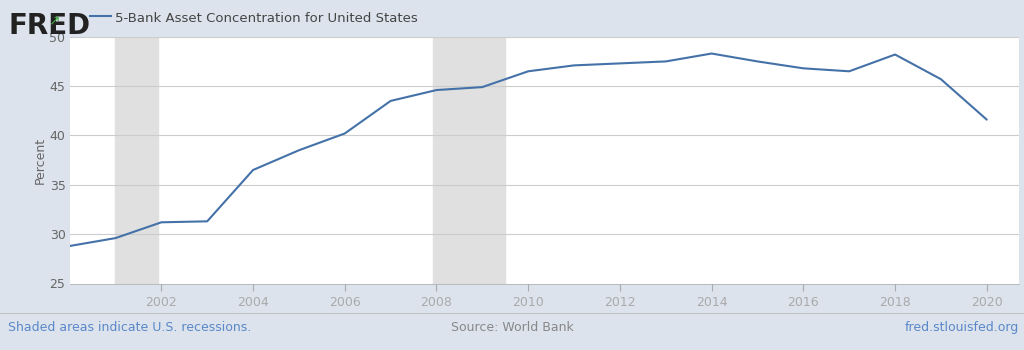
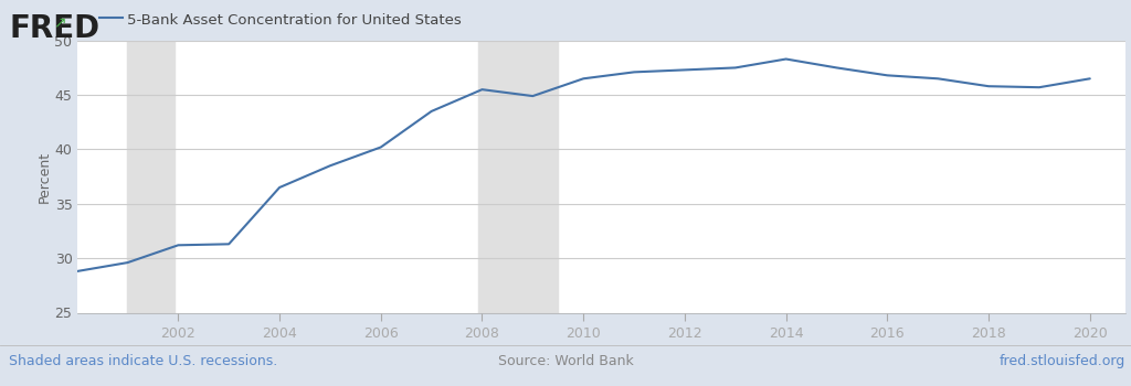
2008: 44.6 -> 45.5
2018: 48.2 -> 45.8
2020: 41.6 -> 46.5
